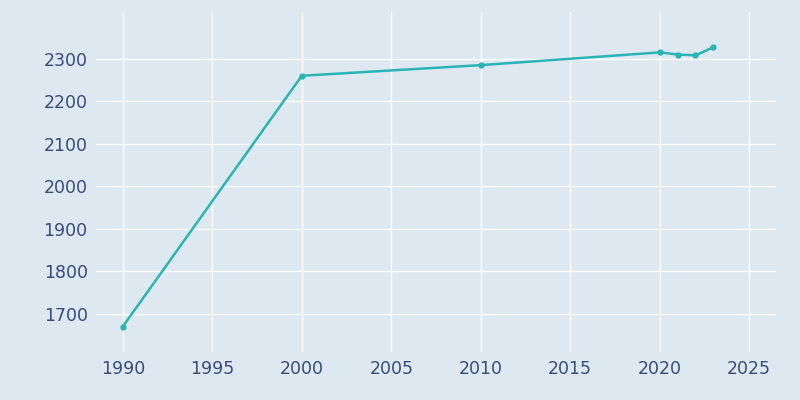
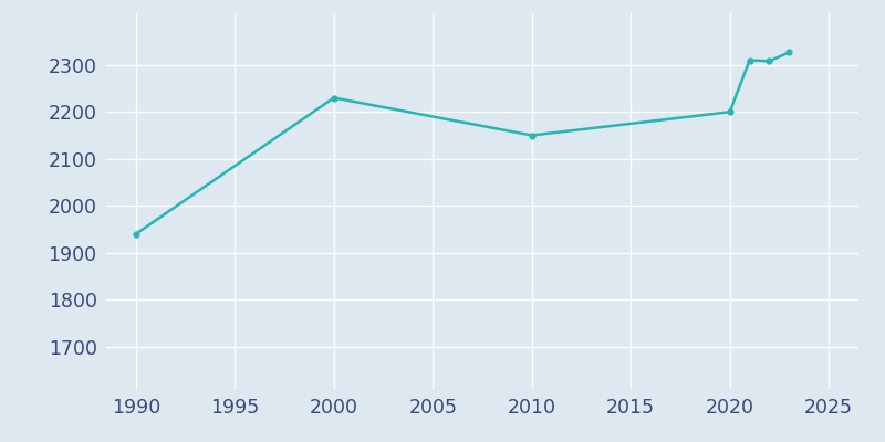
1990: 1670 -> 1940
2000: 2260 -> 2230
2010: 2285 -> 2150
2020: 2315 -> 2200
